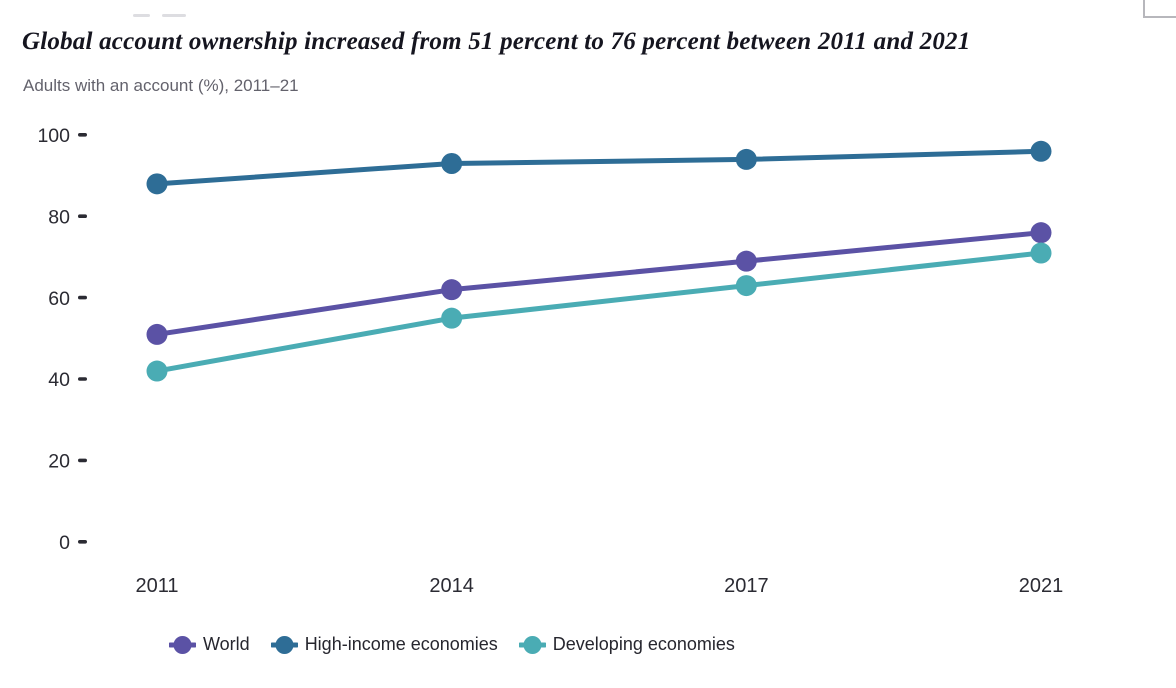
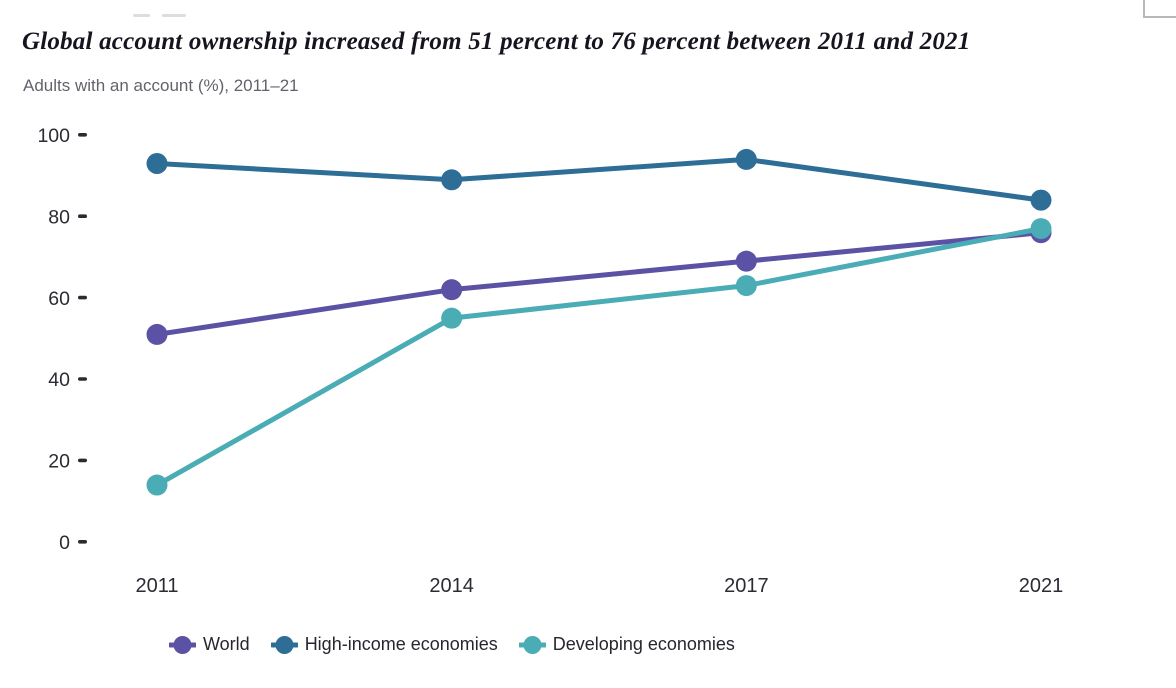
High-income economies/2011: 88 -> 93
Developing economies/2011: 42 -> 14
High-income economies/2014: 93 -> 89
High-income economies/2021: 96 -> 84
Developing economies/2021: 71 -> 77
